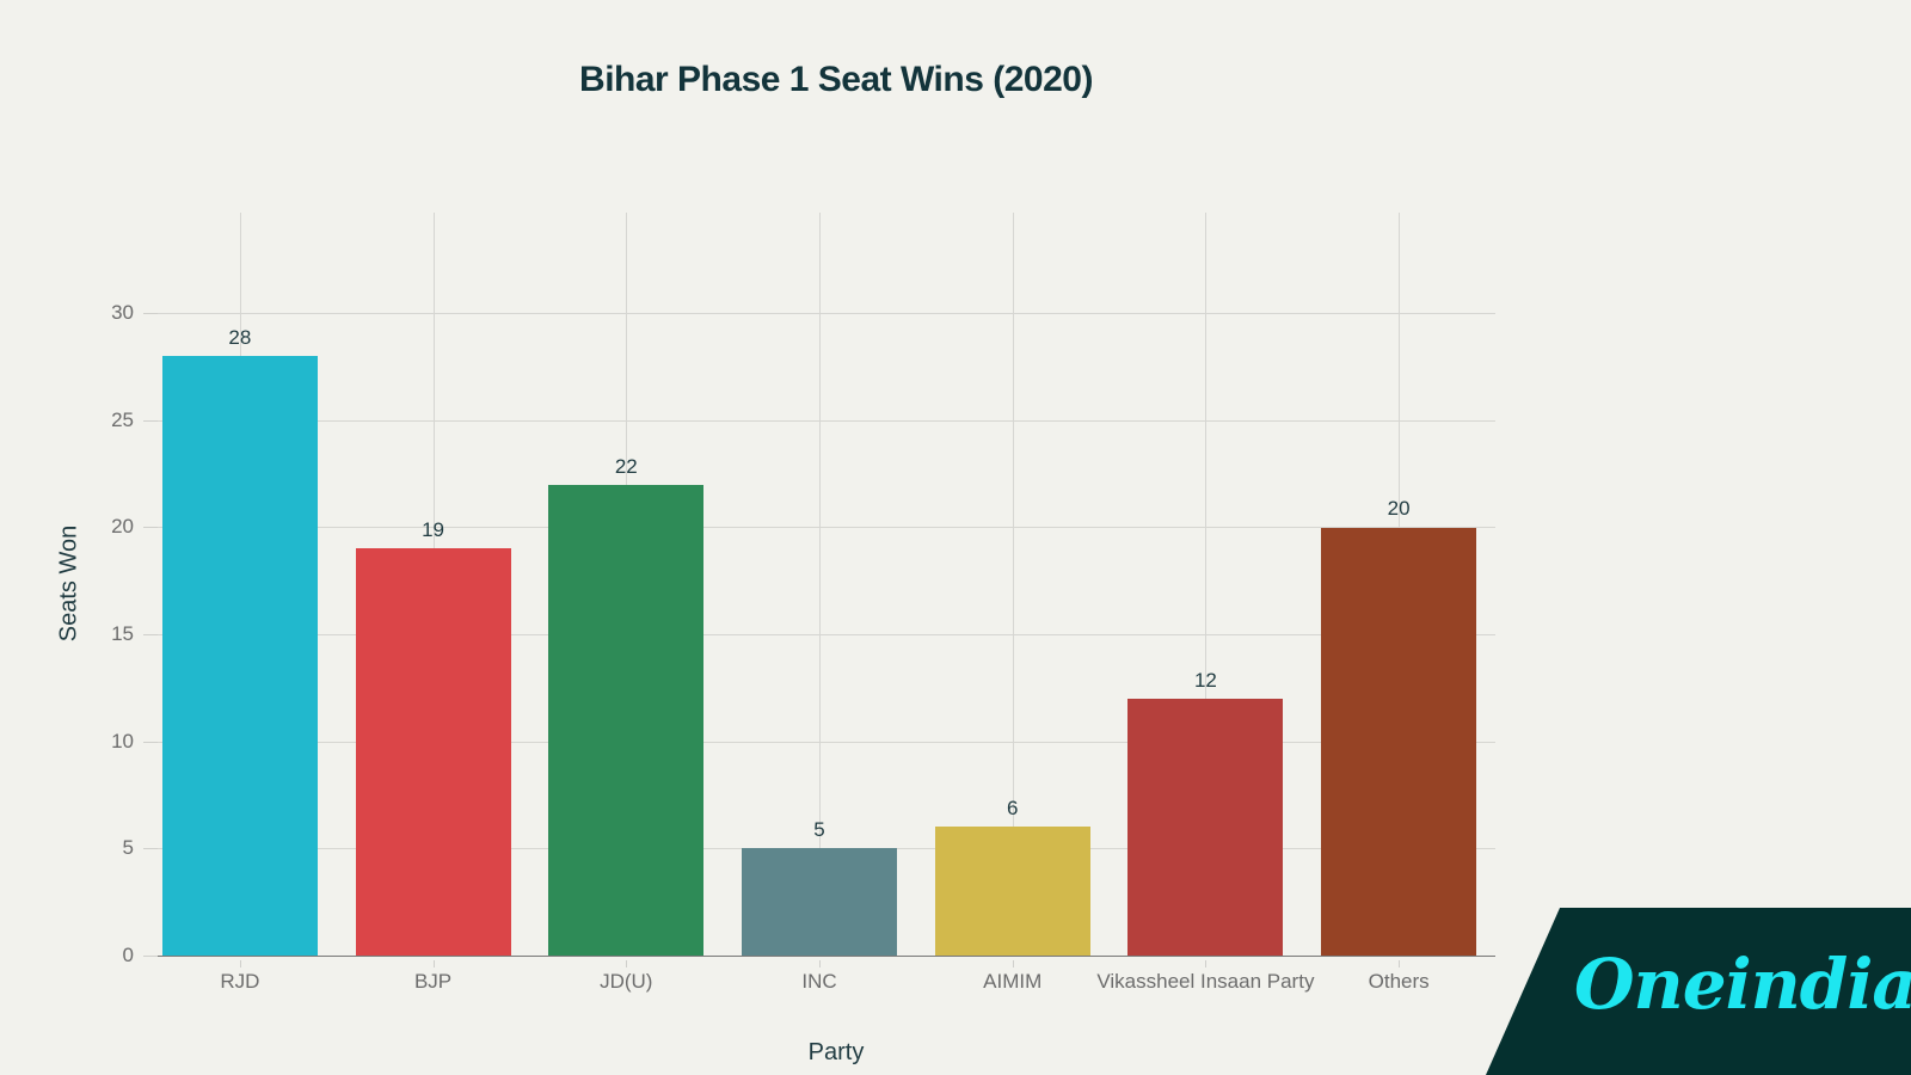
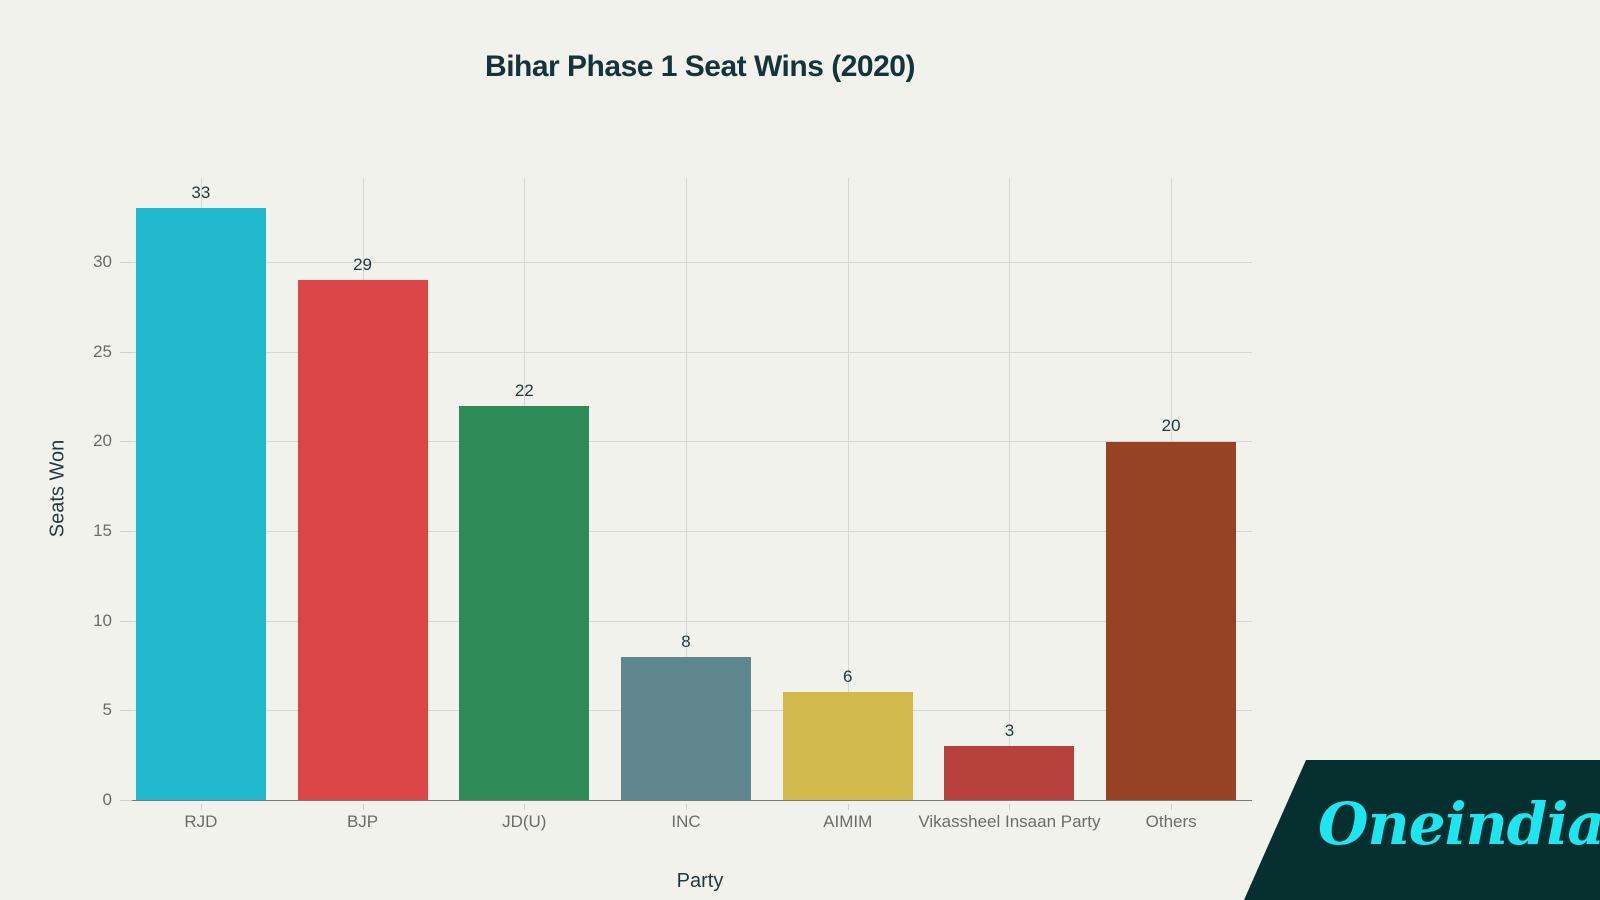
RJD: 28 -> 33
BJP: 19 -> 29
INC: 5 -> 8
Vikassheel Insaan Party: 12 -> 3
